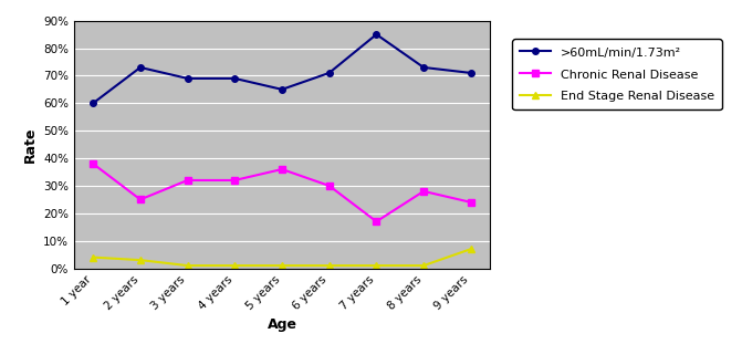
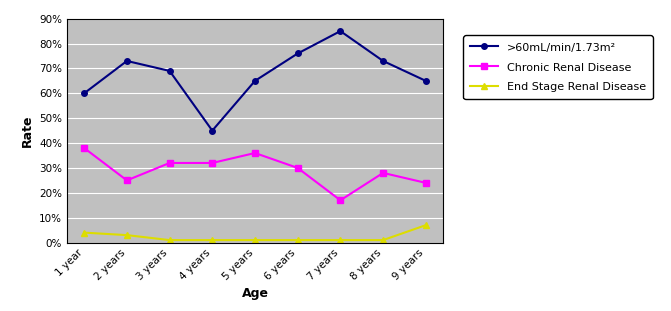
>60mL/min/1.73m²/4 years: 69% -> 45%
>60mL/min/1.73m²/6 years: 71% -> 76%
>60mL/min/1.73m²/9 years: 71% -> 65%
